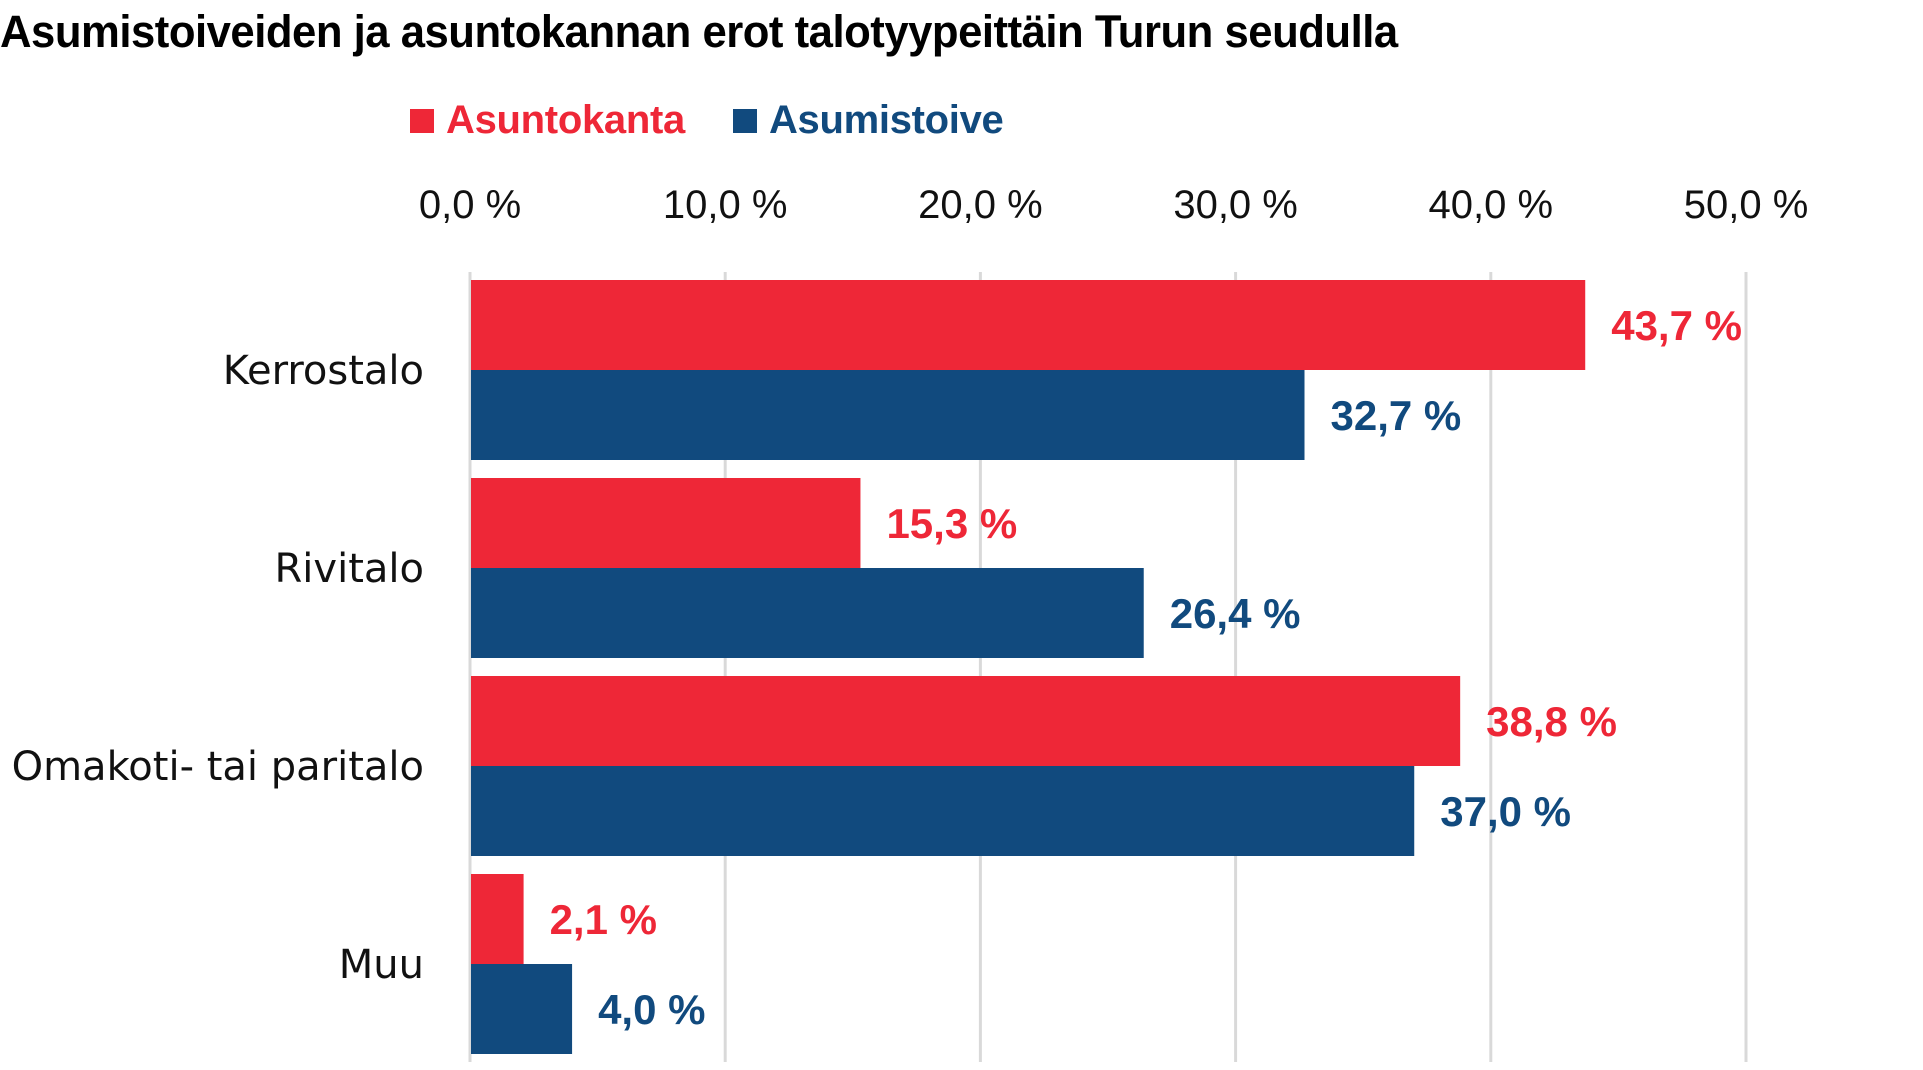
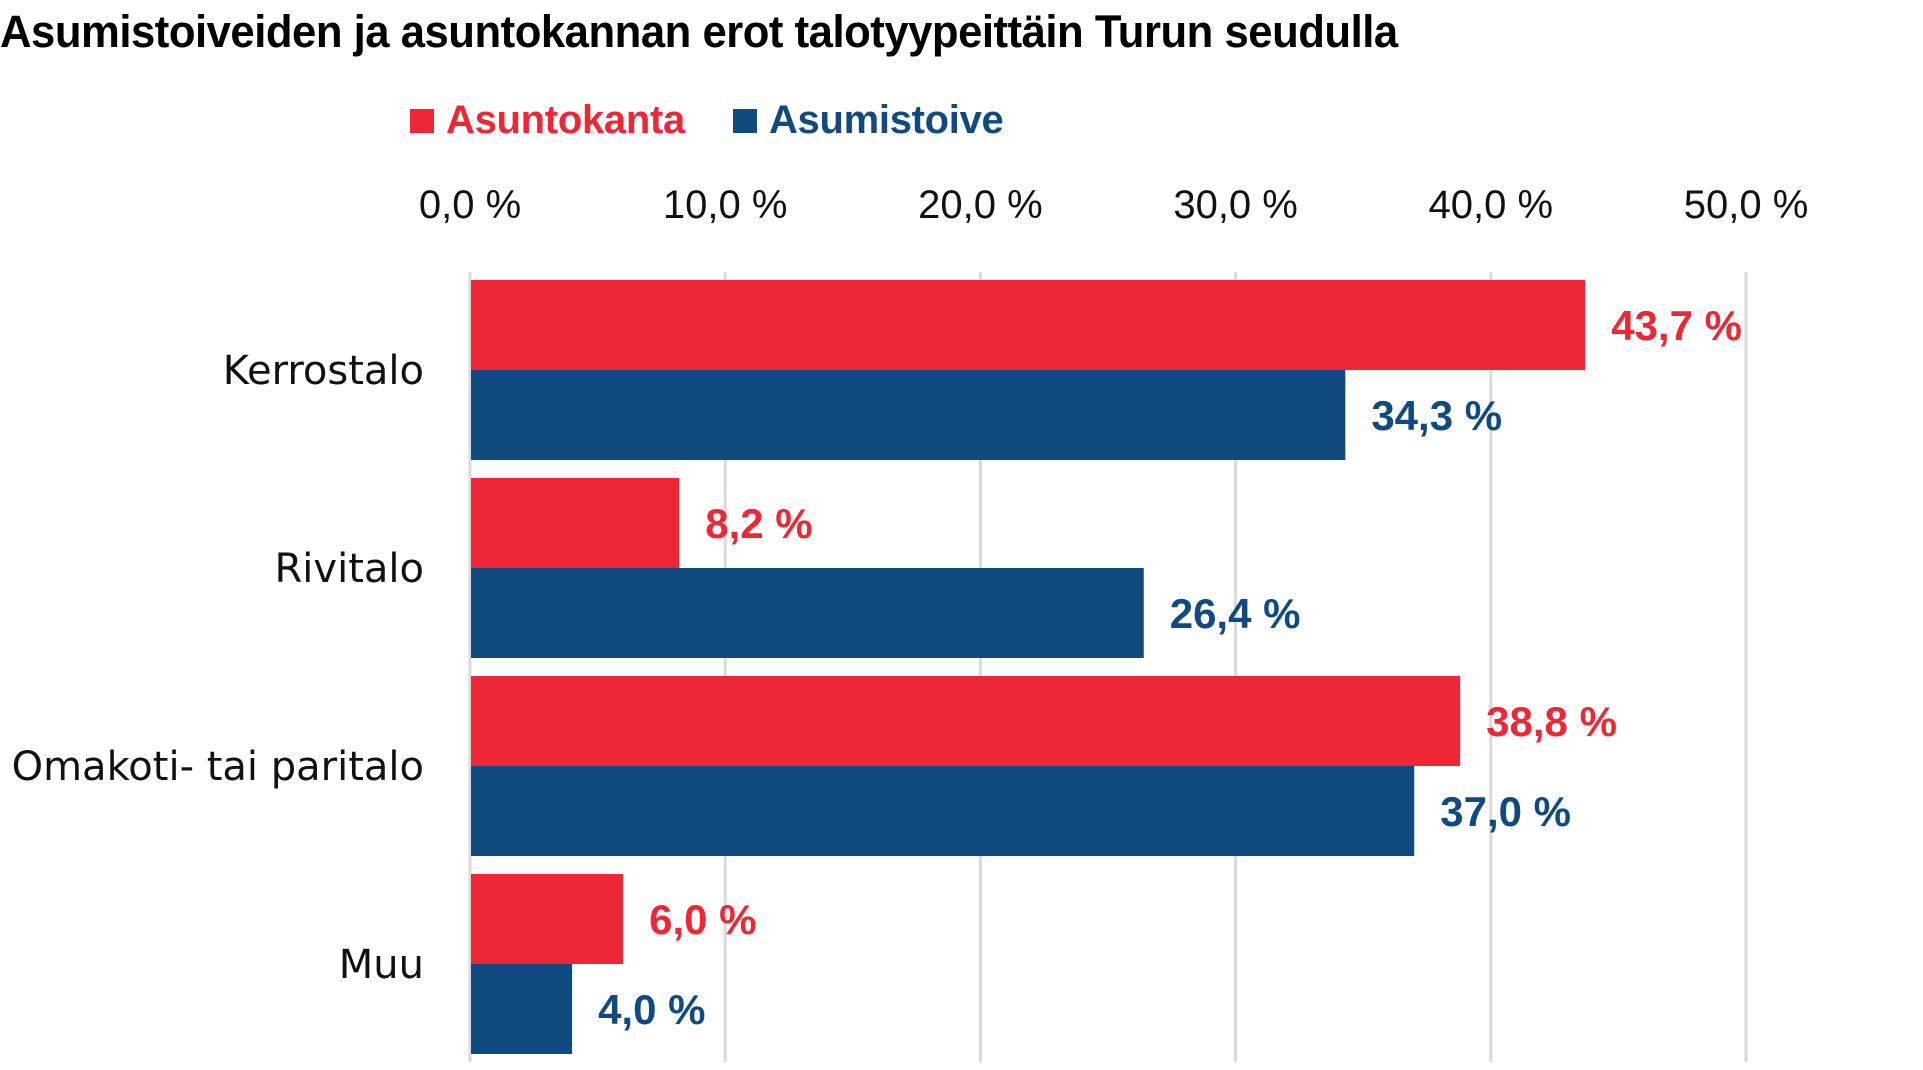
Asumistoive/Kerrostalo: 32,7 -> 34,3
Asuntokanta/Rivitalo: 15,3 -> 8,2
Asuntokanta/Muu: 2,1 -> 6,0
